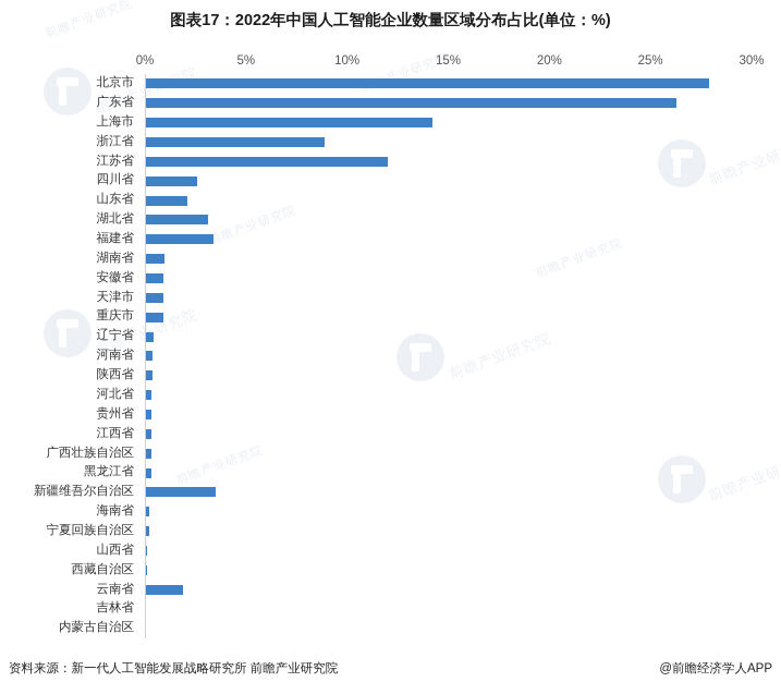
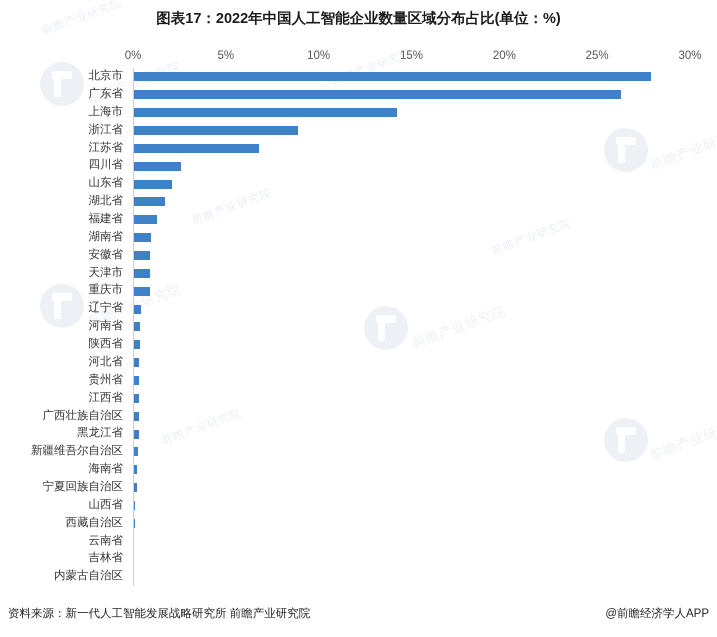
江苏省: 12.0% -> 6.8%
湖北省: 3.1% -> 1.7%
福建省: 3.4% -> 1.3%
新疆维吾尔自治区: 3.5% -> 0.2%
云南省: 1.9% -> 0.1%
